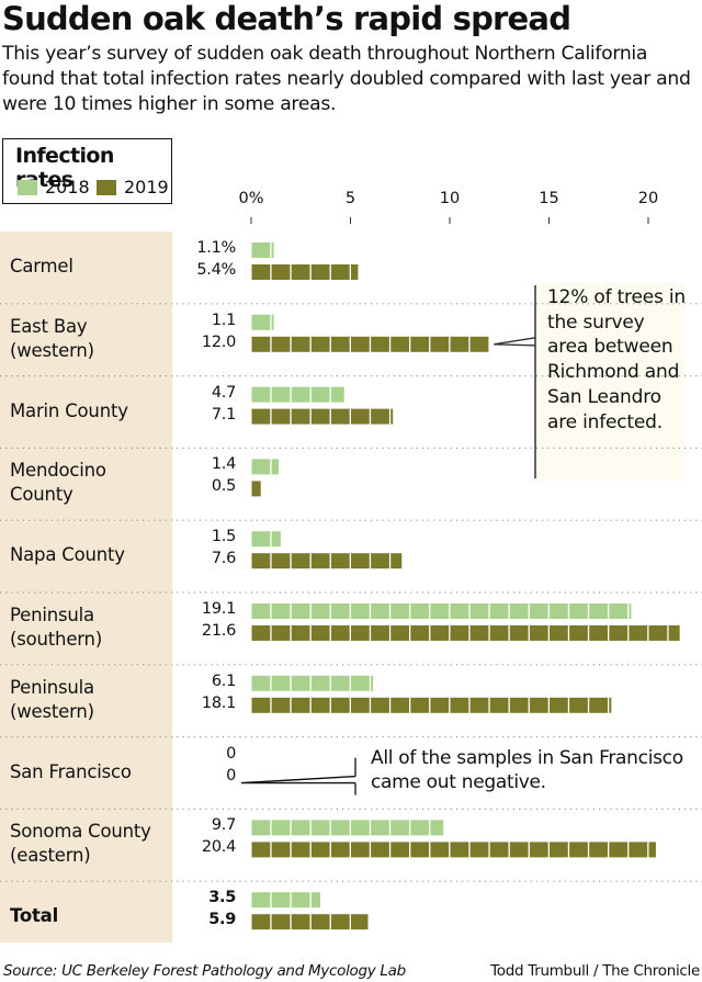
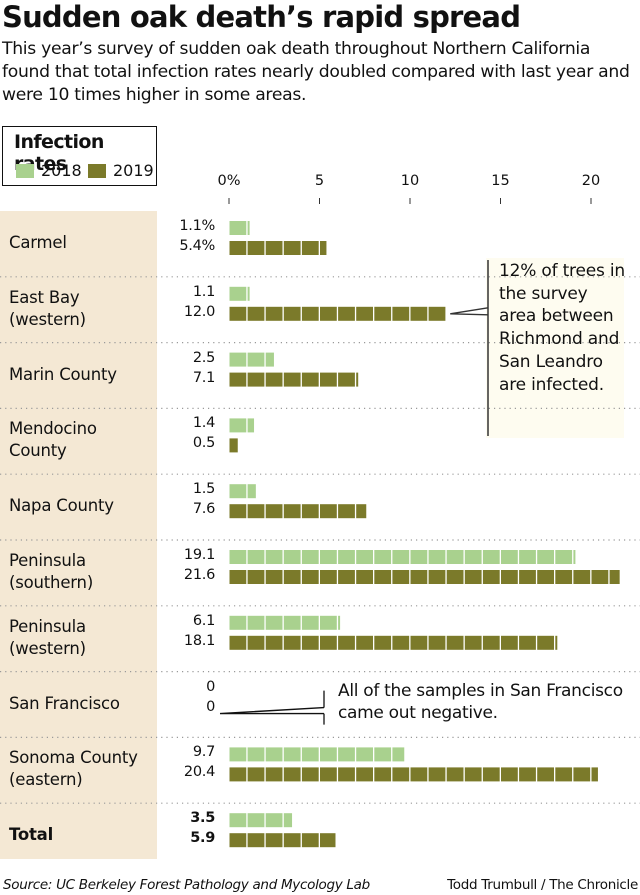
2018/Marin County: 4.7 -> 2.5
